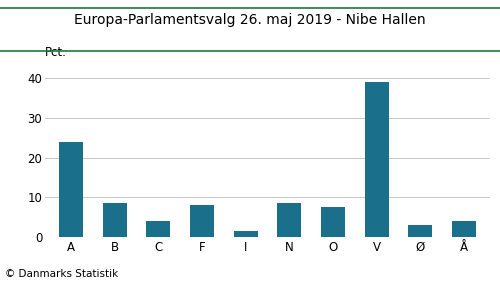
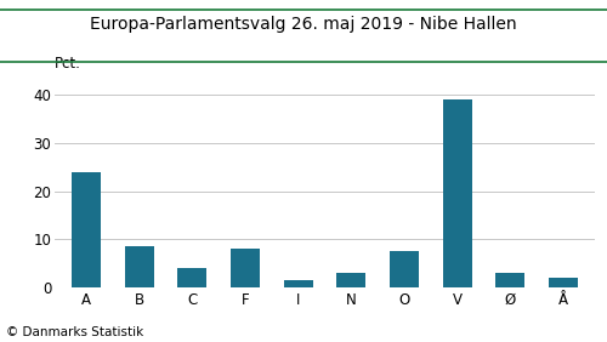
N: 8.5 -> 3.0
Å: 4.0 -> 2.0
